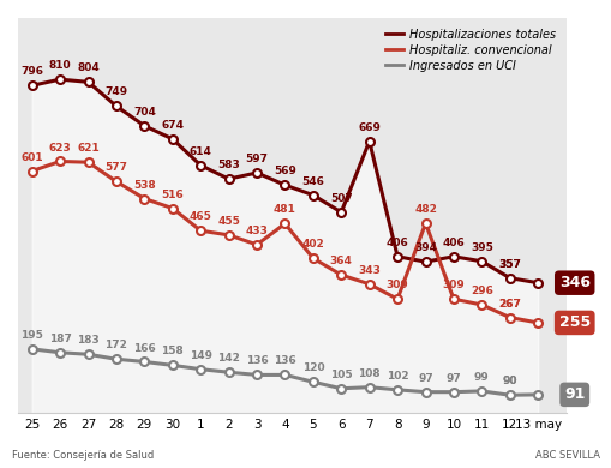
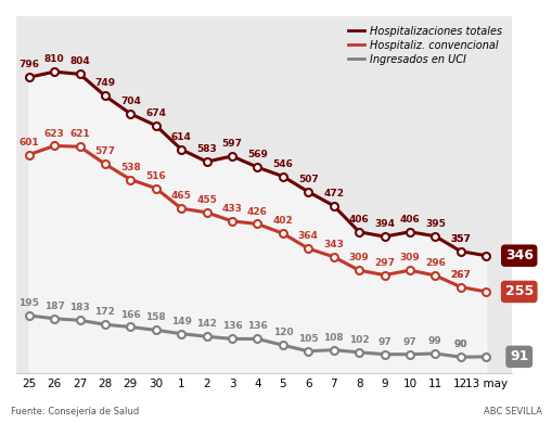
Hospitaliz. convencional/4: 481 -> 426
Hospitalizaciones totales/7: 669 -> 472
Hospitaliz. convencional/9: 482 -> 297
